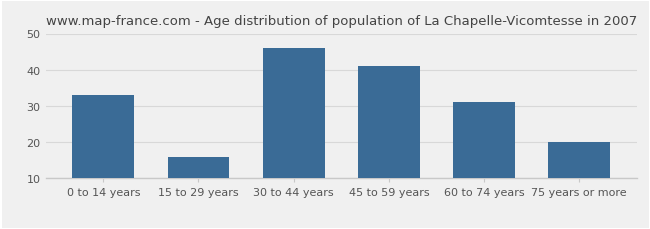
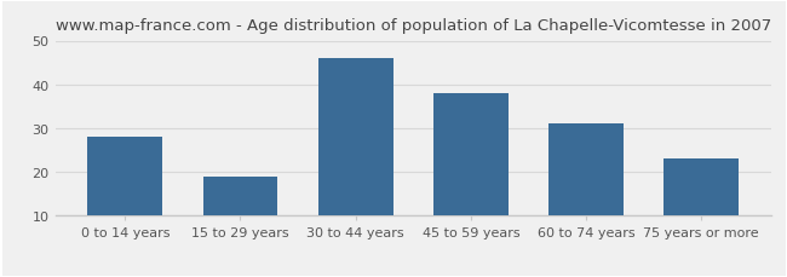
0 to 14 years: 33 -> 28
15 to 29 years: 16 -> 19
45 to 59 years: 41 -> 38
75 years or more: 20 -> 23
